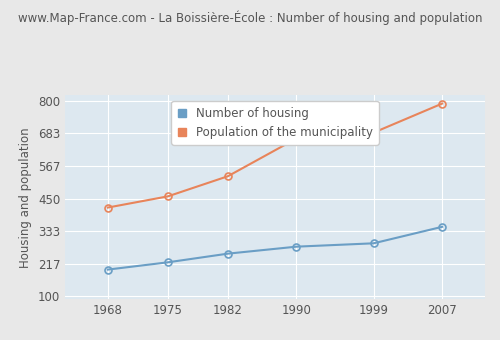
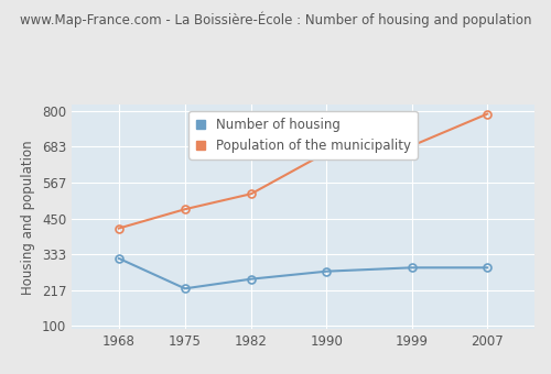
Number of housing/1968: 196 -> 320
Population of the municipality/1975: 458 -> 480
Number of housing/2007: 349 -> 290
